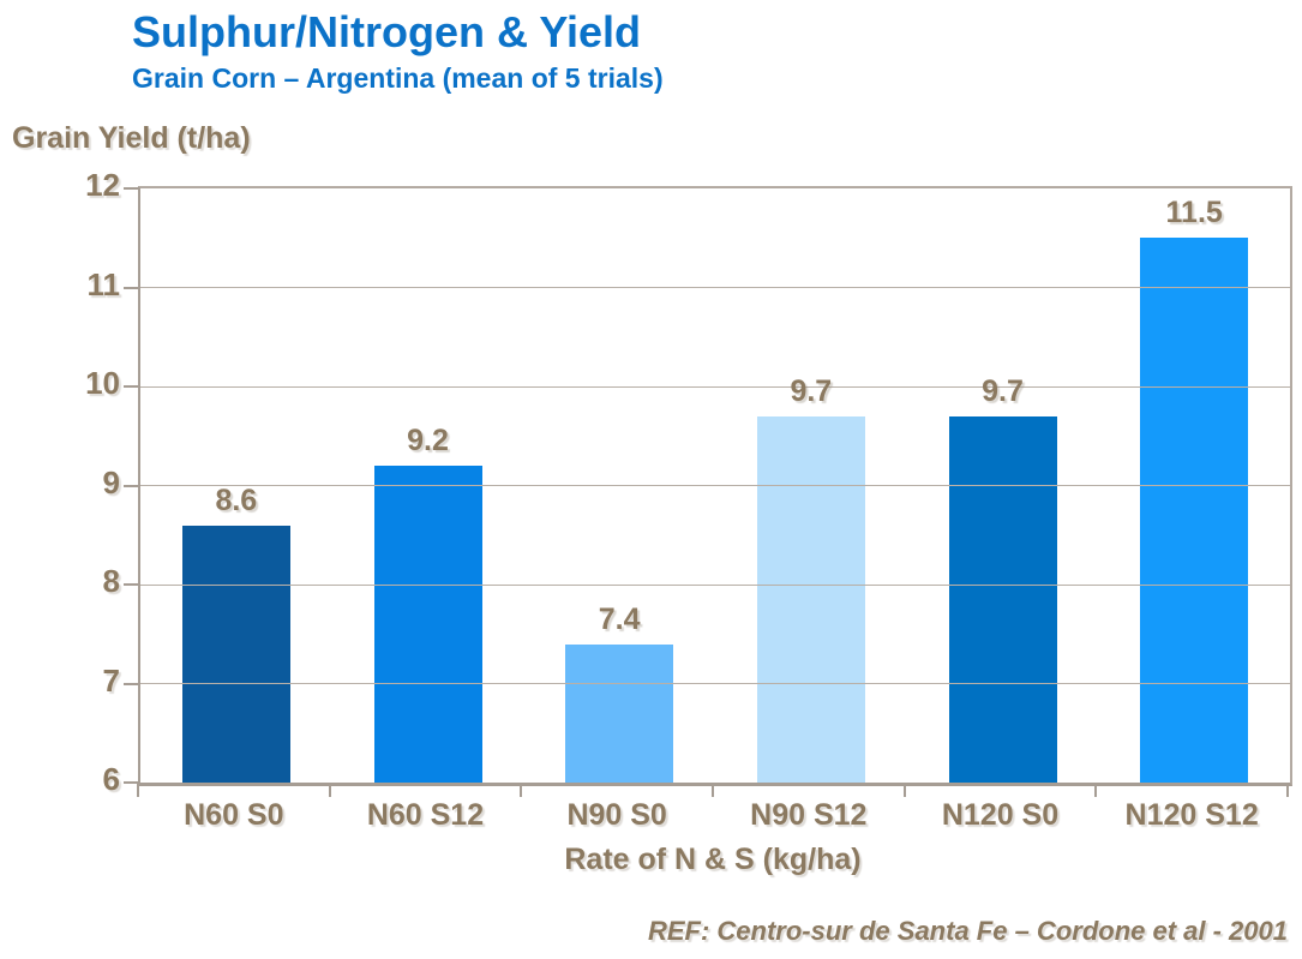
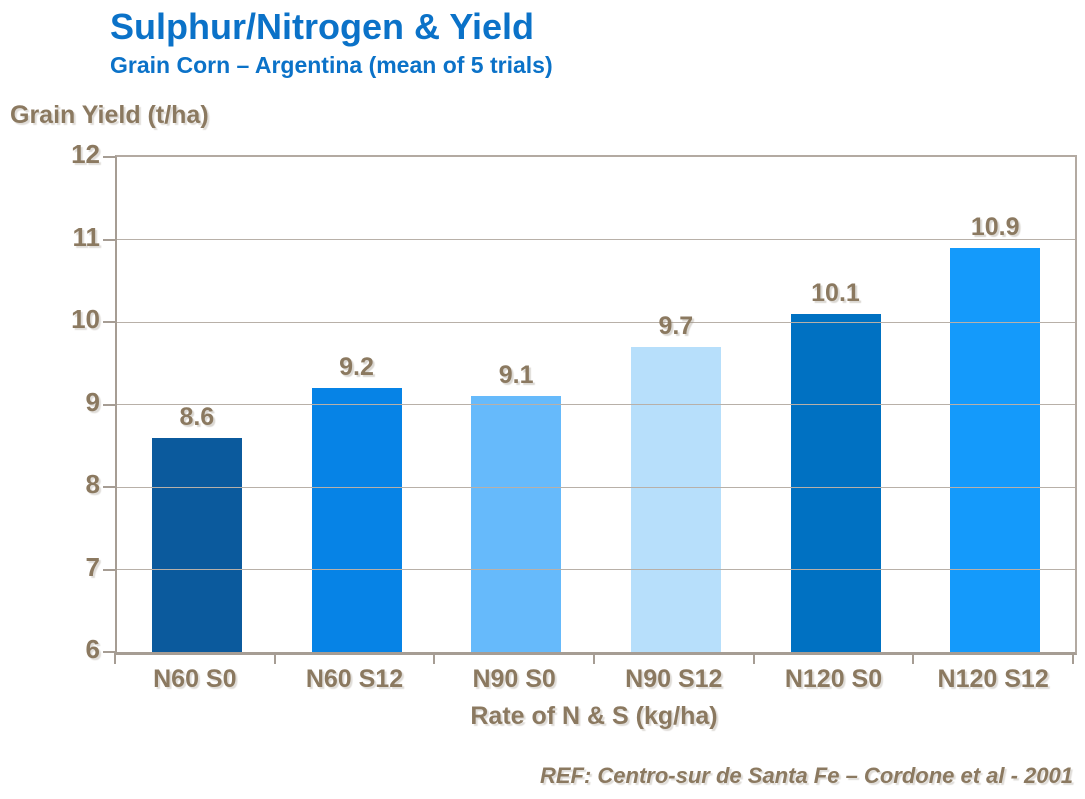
N90 S0: 7.4 -> 9.1
N120 S0: 9.7 -> 10.1
N120 S12: 11.5 -> 10.9
